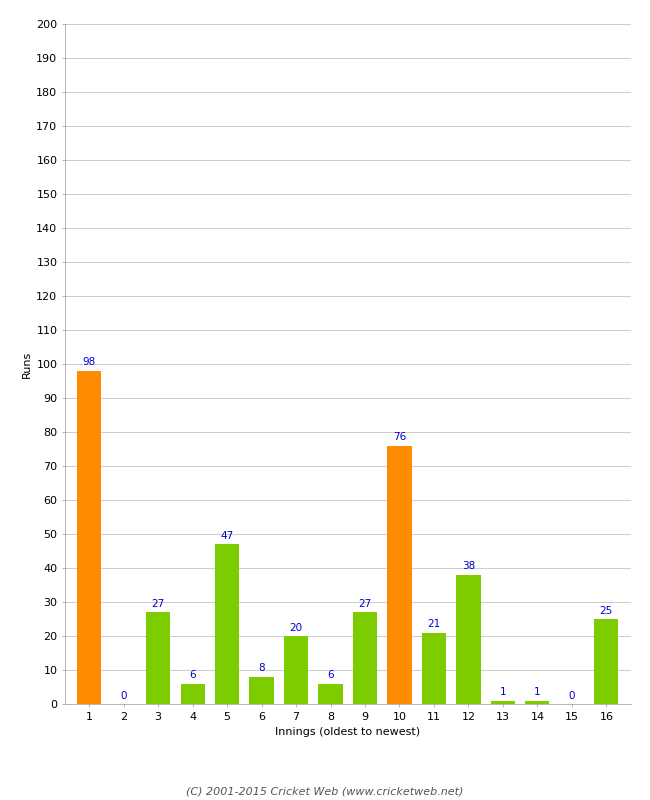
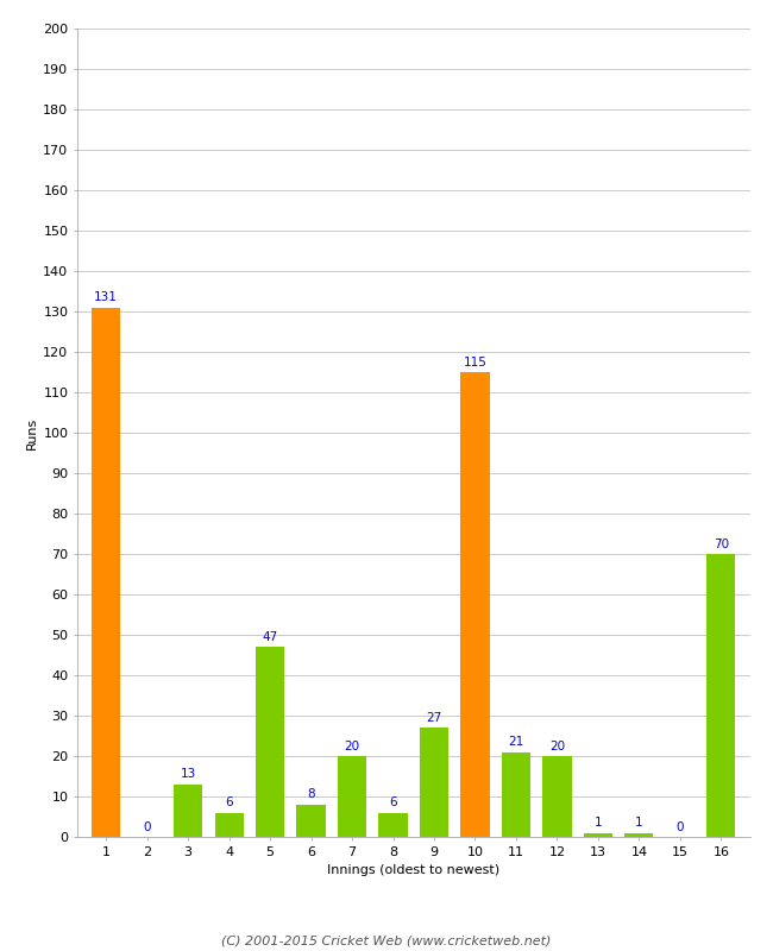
1: 98 -> 131
3: 27 -> 13
10: 76 -> 115
12: 38 -> 20
16: 25 -> 70
